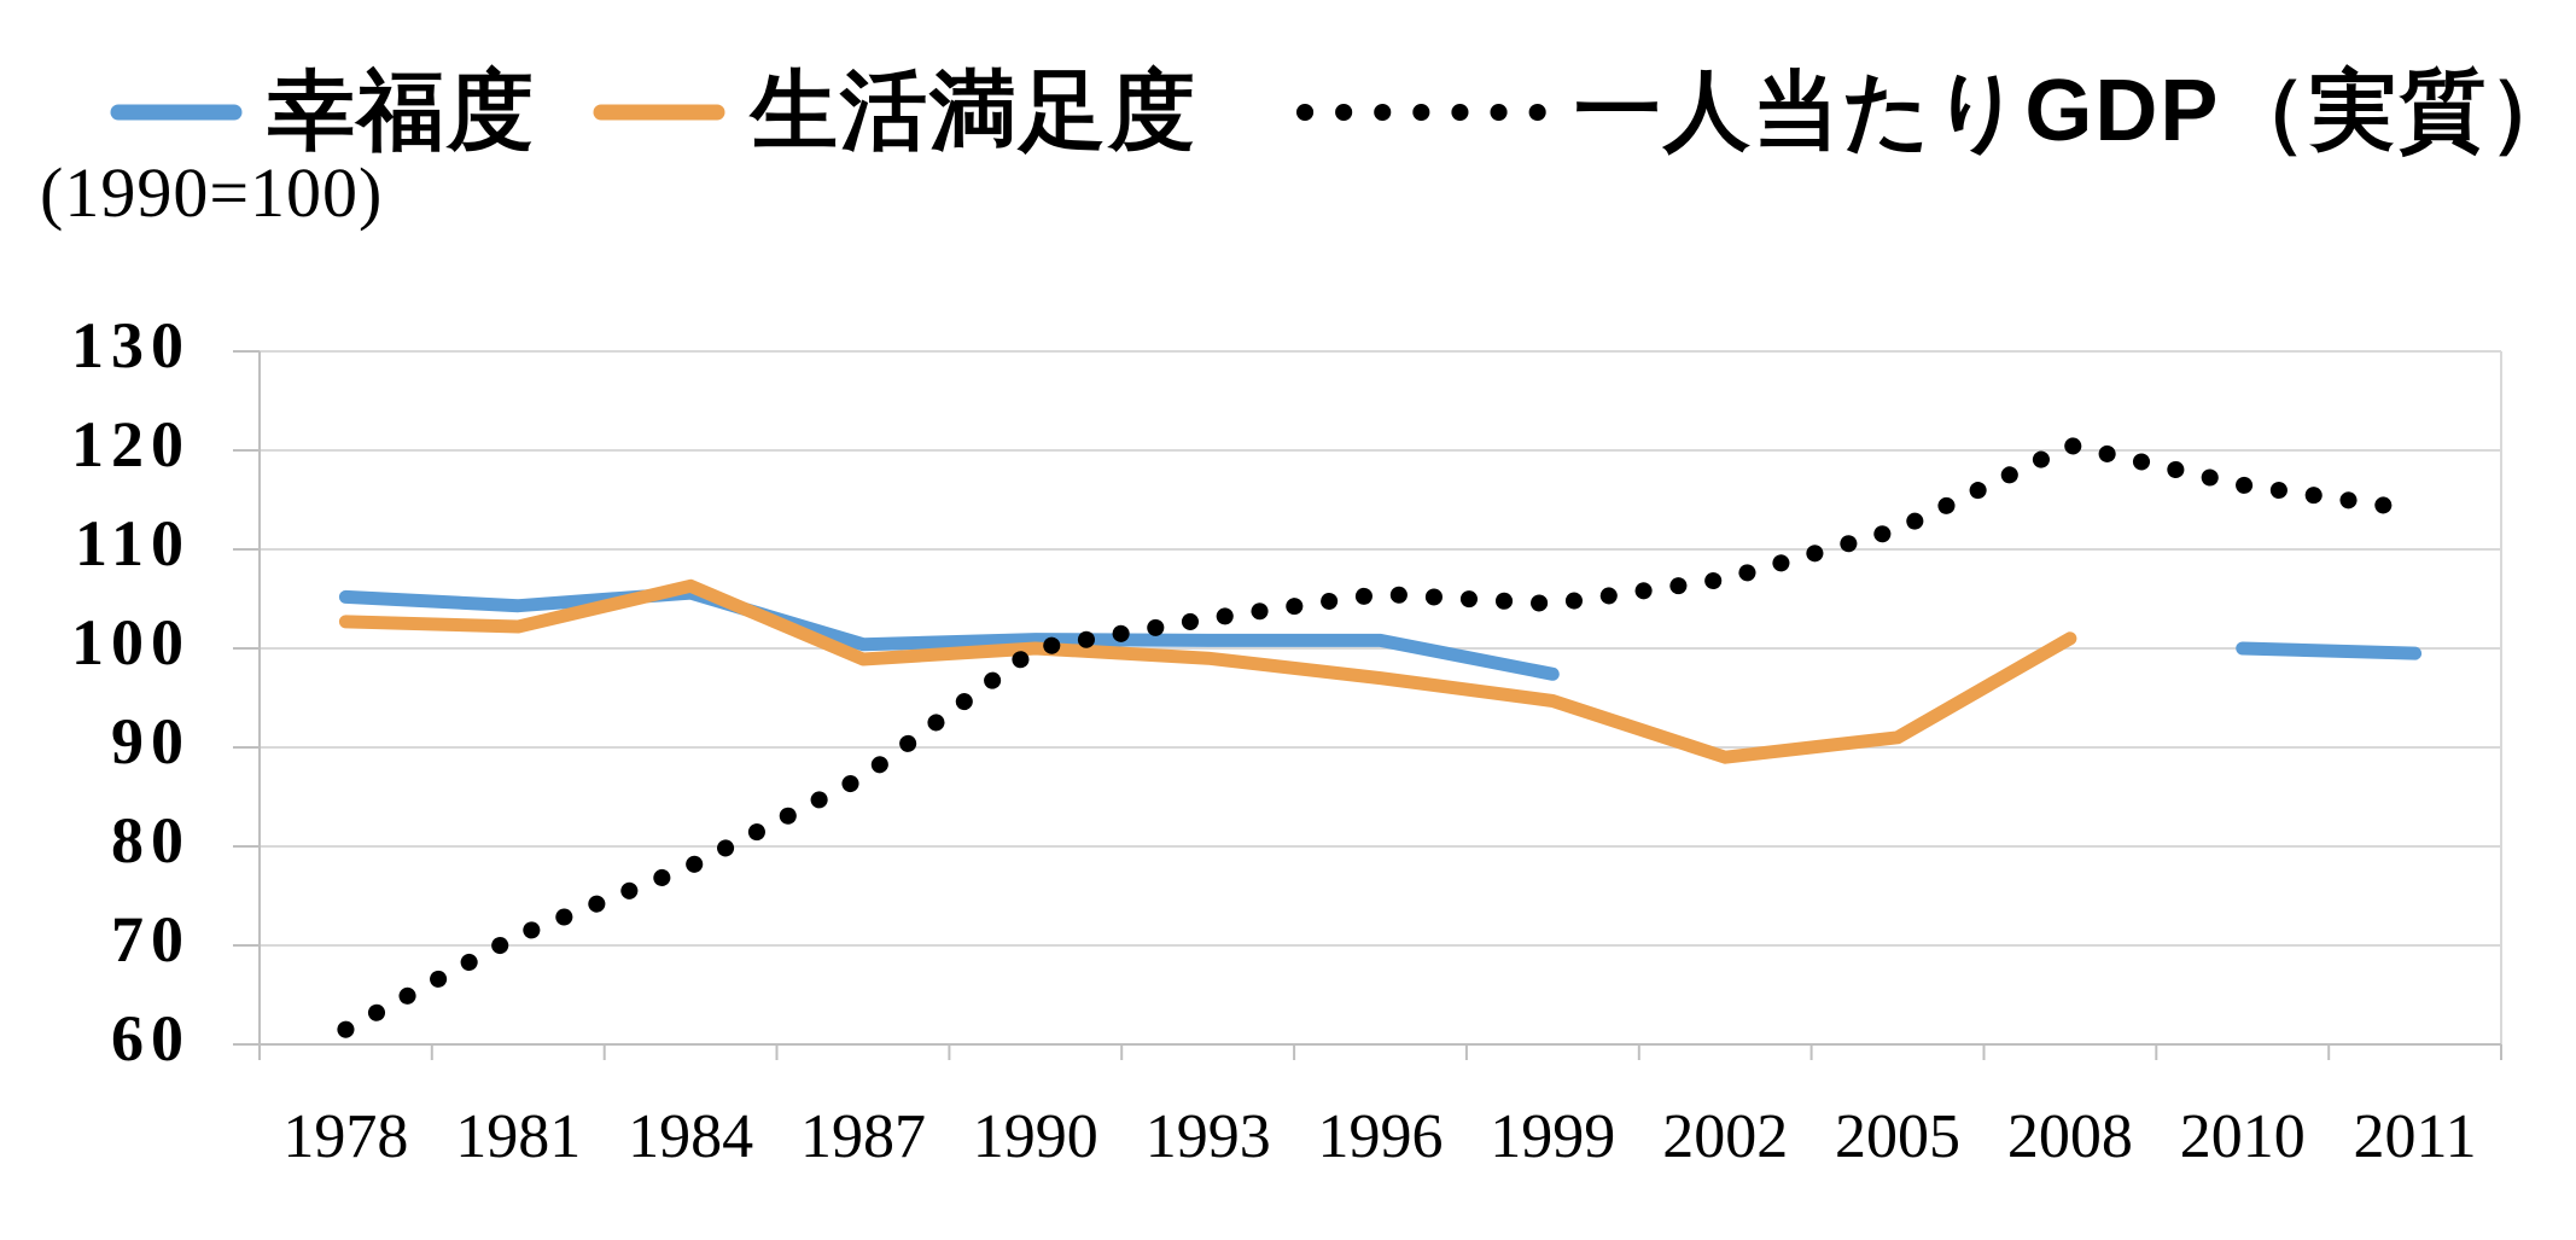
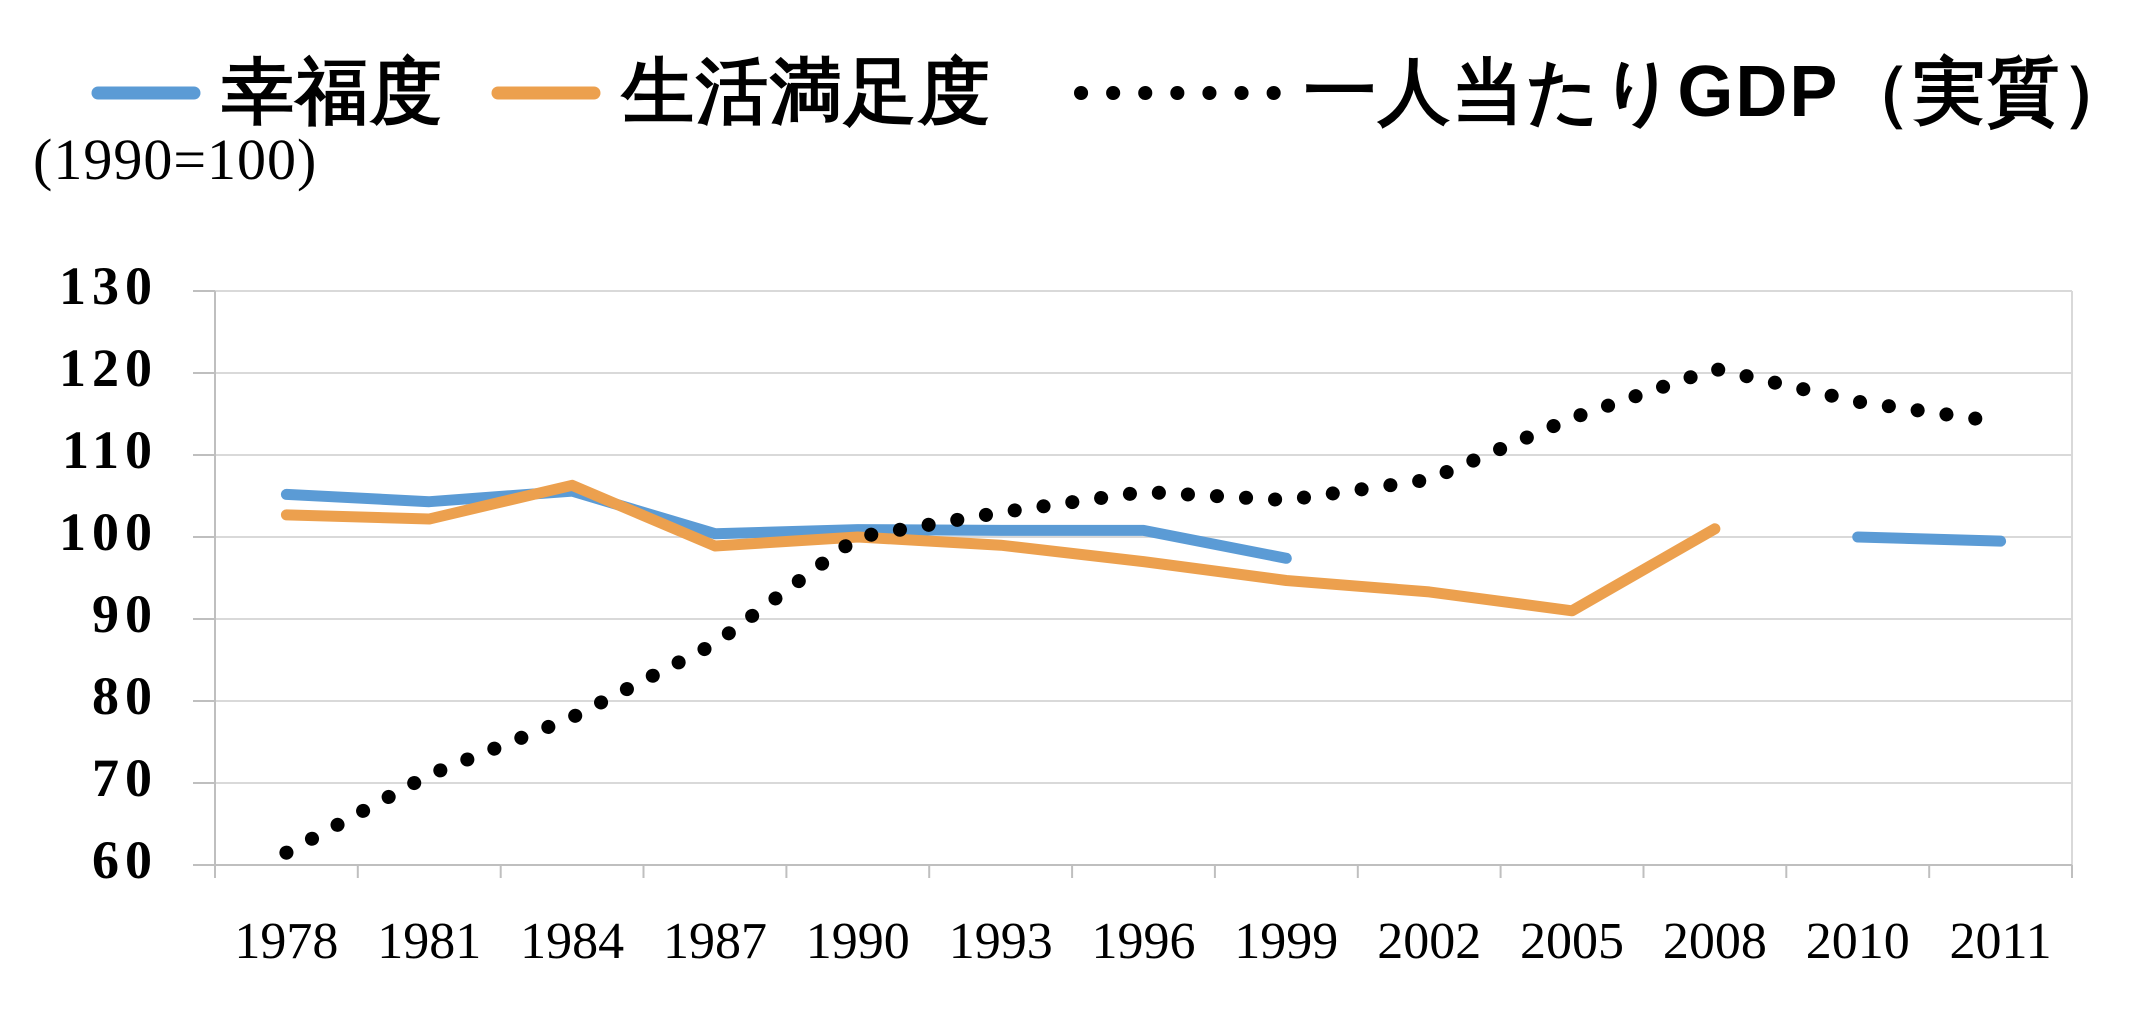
生活満足度/2002: 89 -> 93
一人当たりGDP（実質）/2005: 112 -> 114
